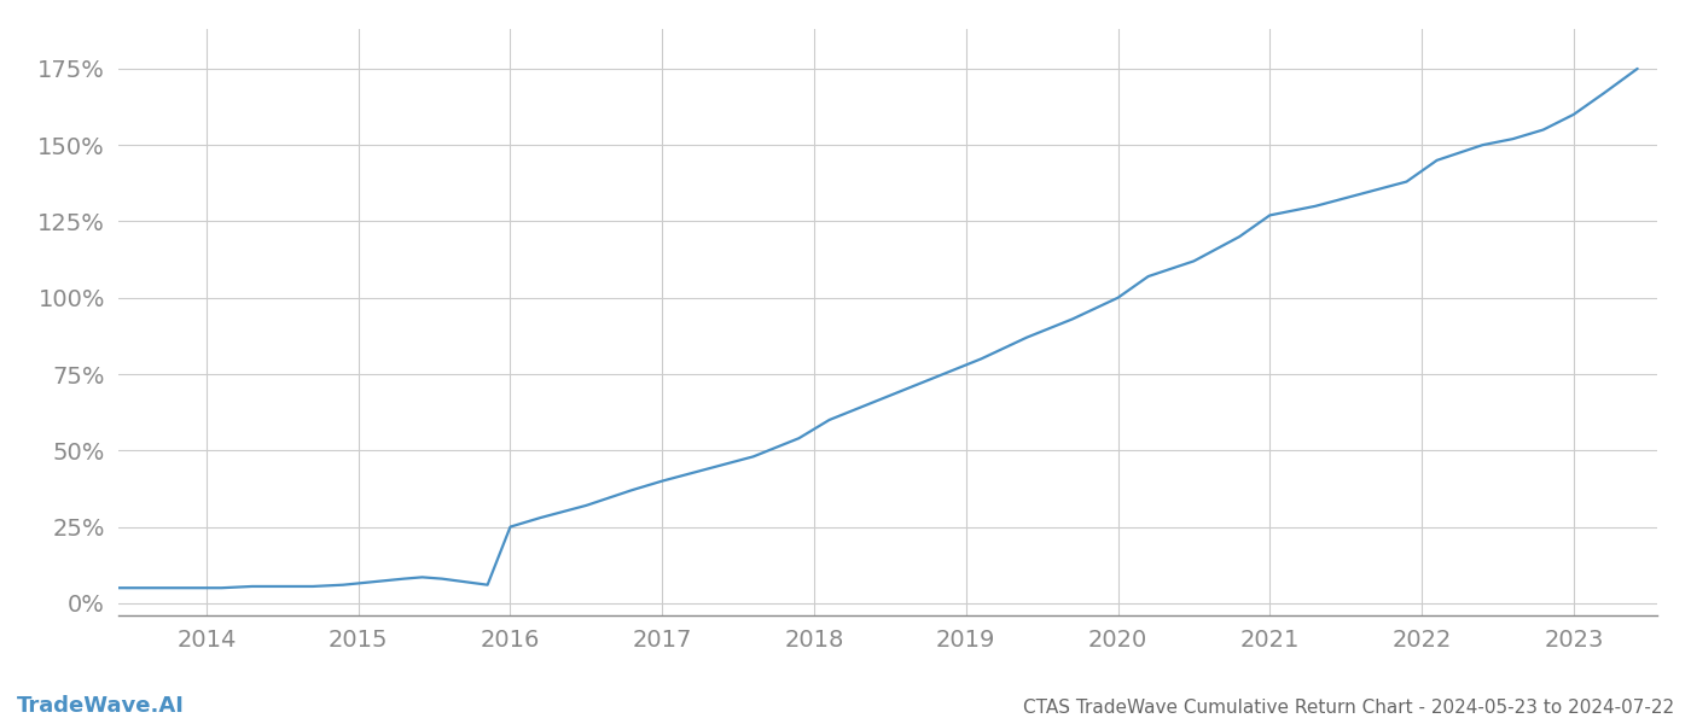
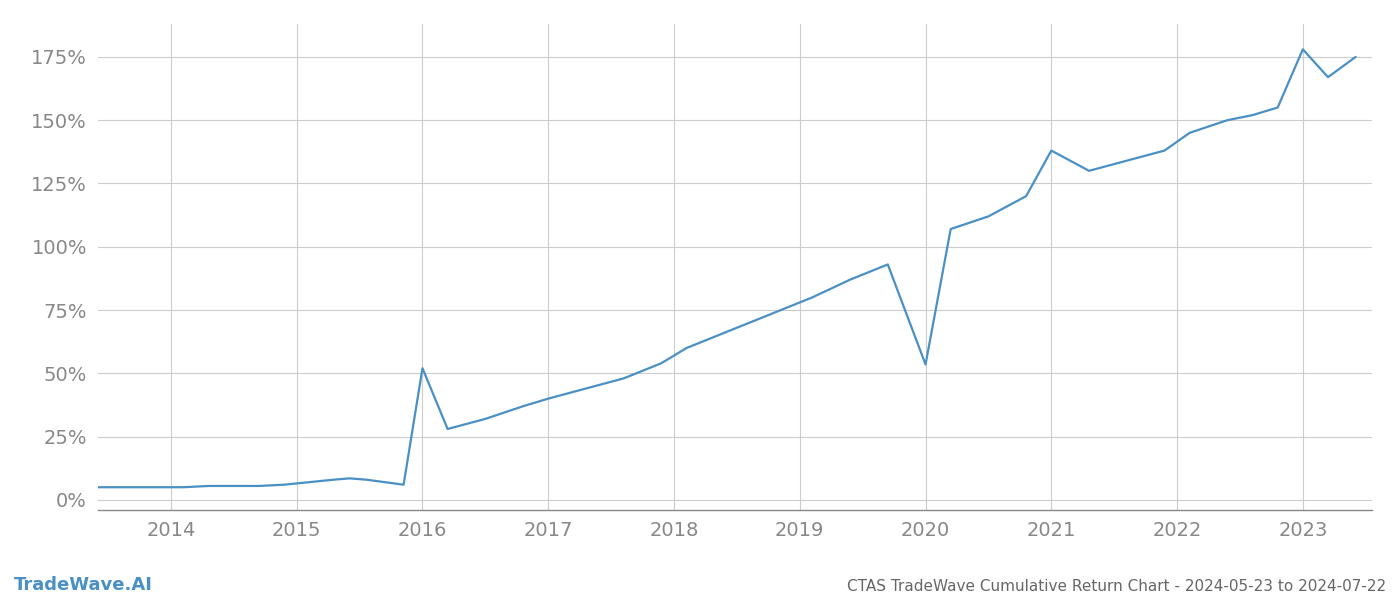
2016: 25.0% -> 52.0%
2020: 100.0% -> 53.5%
2021: 127.0% -> 138.0%
2023: 160.0% -> 178.0%
